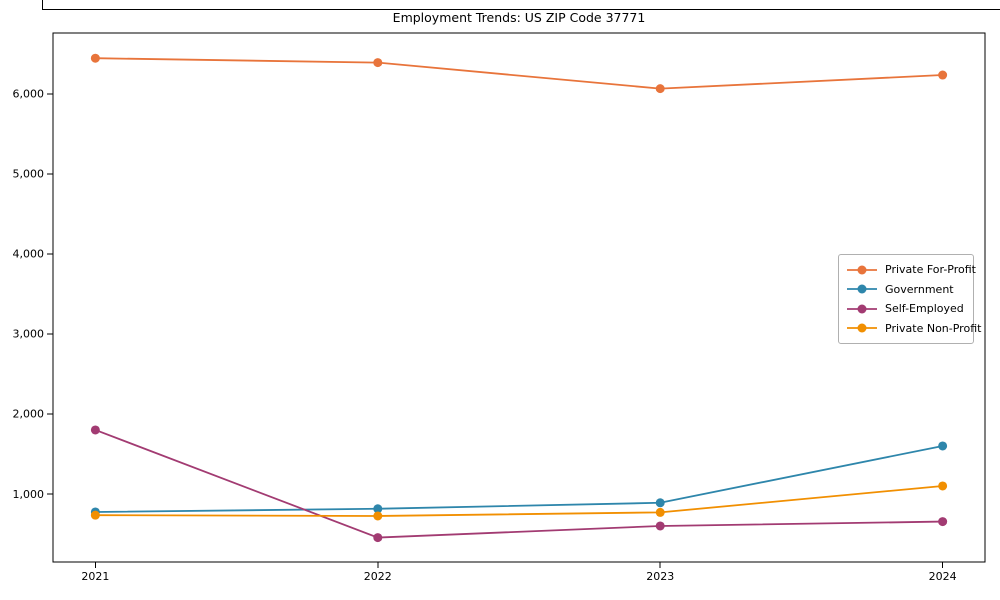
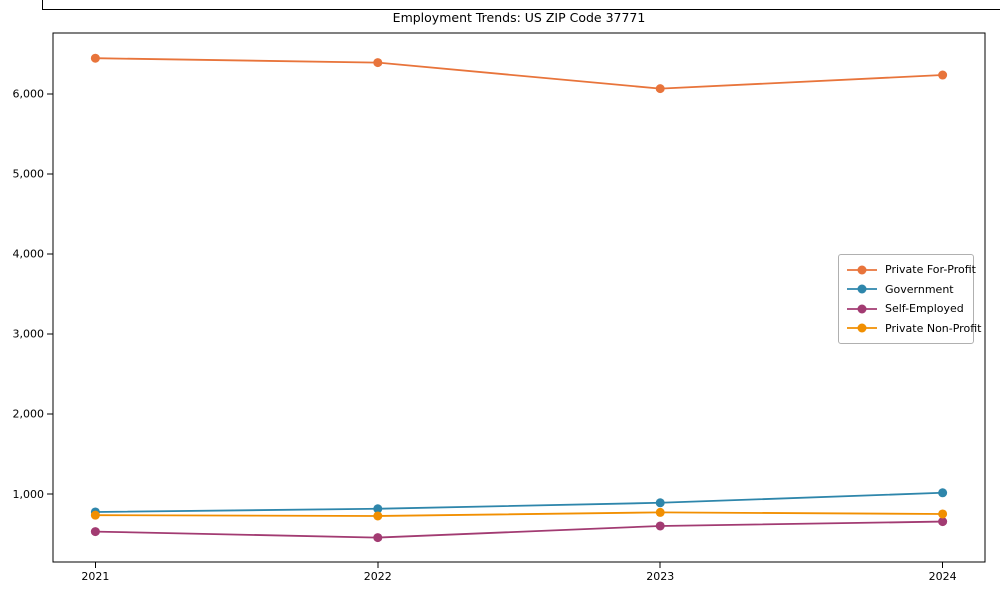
Self-Employed/2021: 1800 -> 500
Government/2024: 1600 -> 1000
Private Non-Profit/2024: 1100 -> 800
